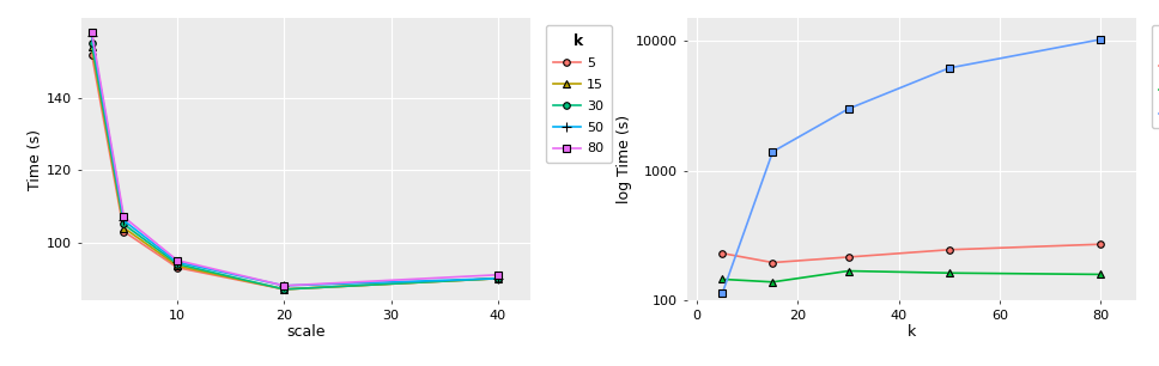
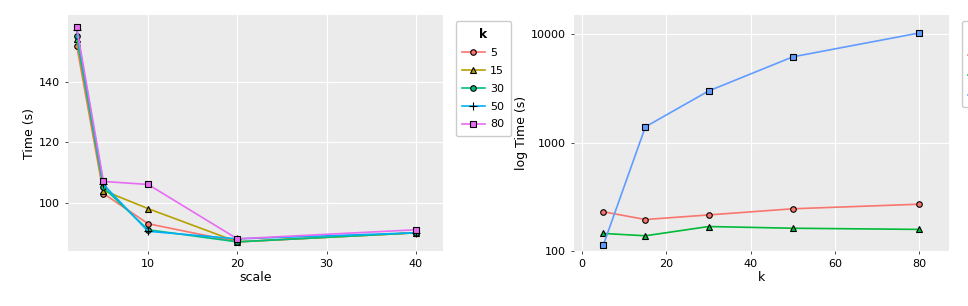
15/10: 93.5 -> 98.0
30/10: 94 -> 91
50/10: 94.5 -> 90.5
80/10: 95 -> 106
